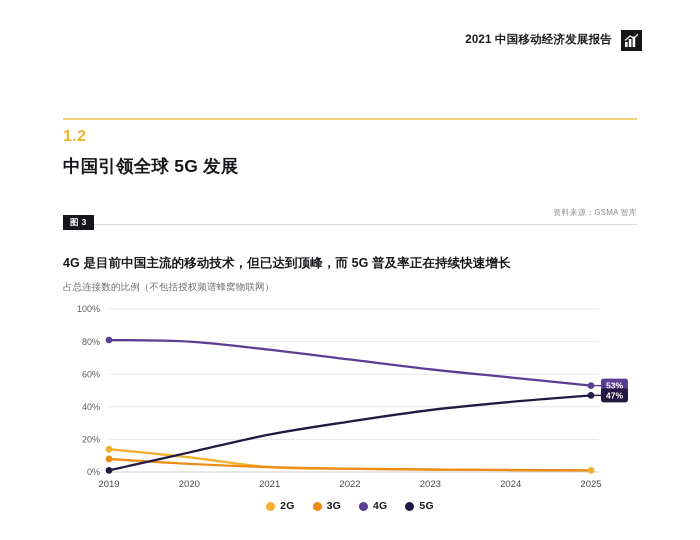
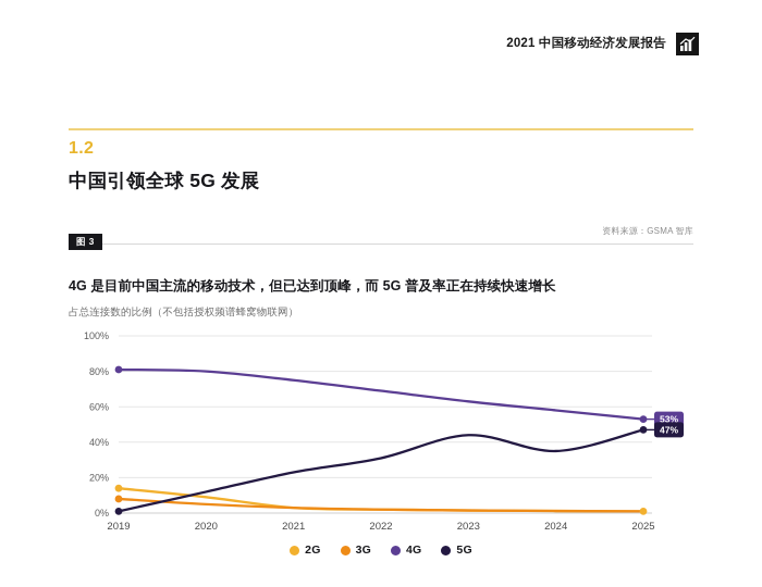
5G/2023: 38% -> 44%
5G/2024: 43% -> 35%
